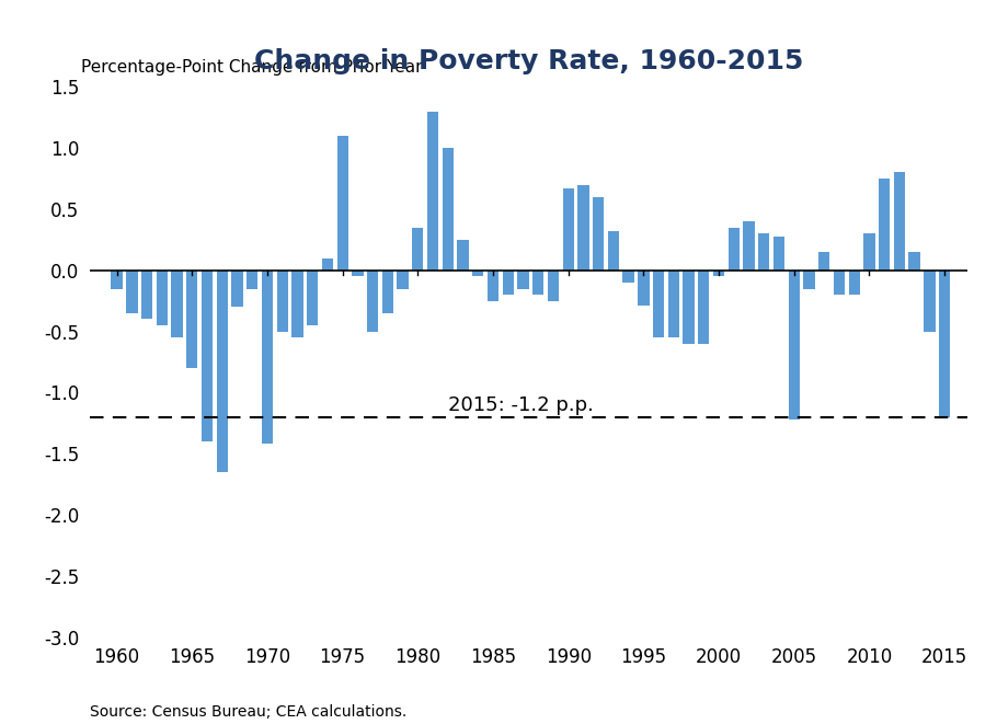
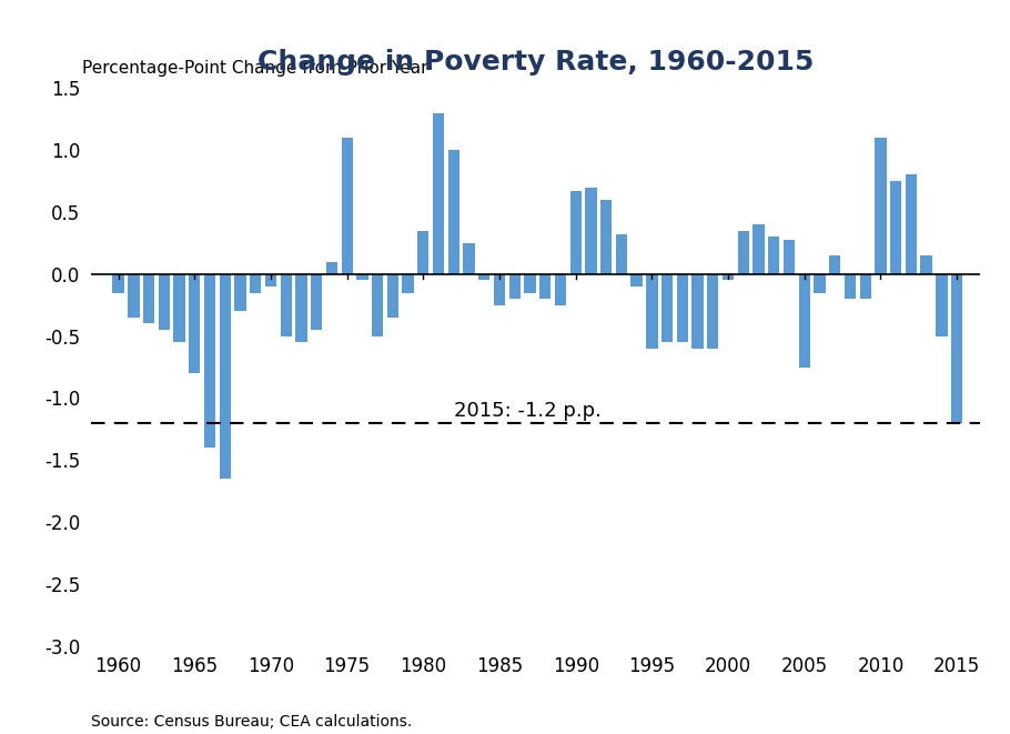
1970: -1.42 -> -0.10
1995: -0.29 -> -0.60
2005: -1.22 -> -0.75
2010: 0.30 -> 1.10
